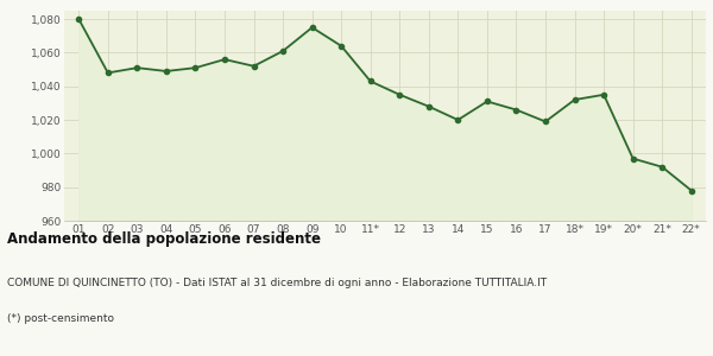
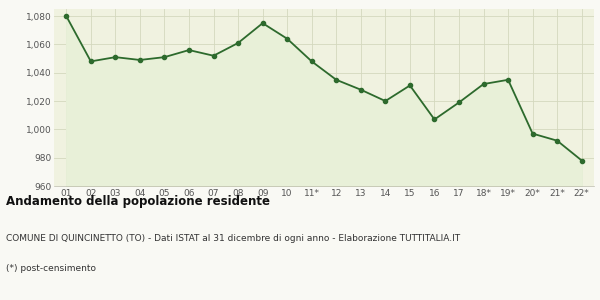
11*: 1,043 -> 1,048
16: 1,026 -> 1,007
